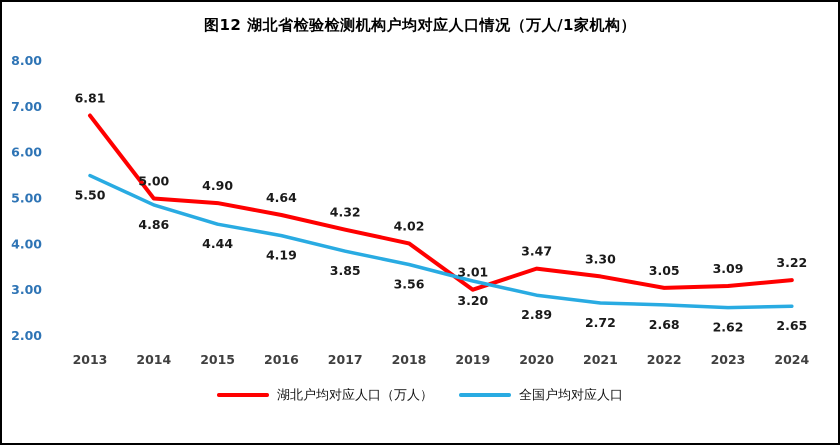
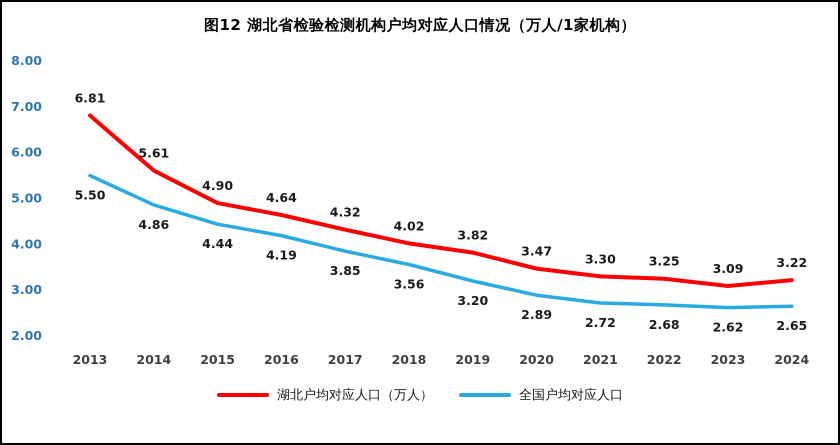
湖北户均对应人口（万人）/2014: 5.00 -> 5.61
湖北户均对应人口（万人）/2019: 3.01 -> 3.82
湖北户均对应人口（万人）/2022: 3.05 -> 3.25
